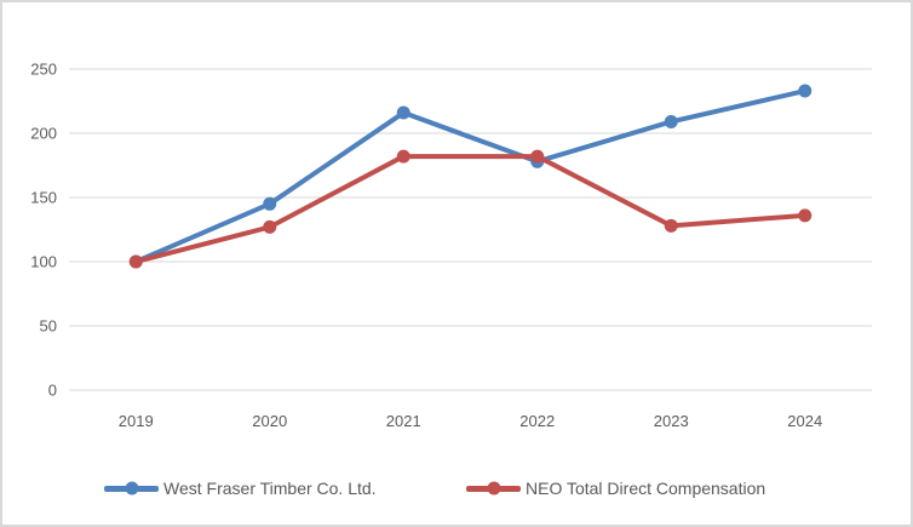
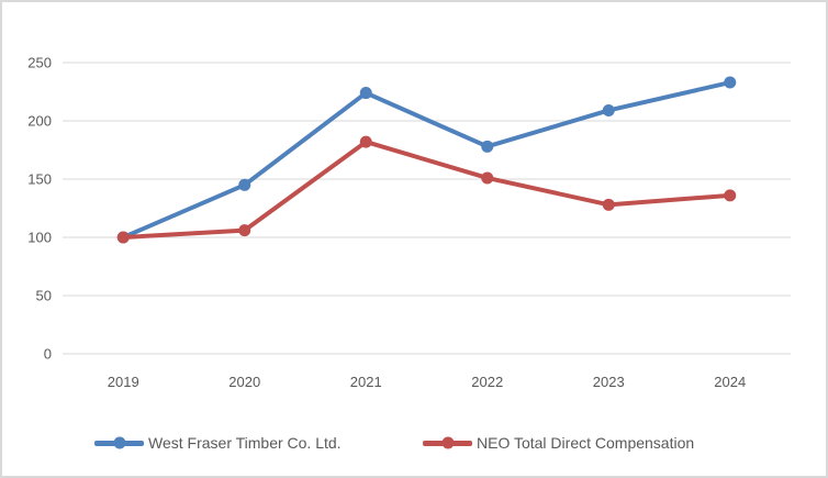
NEO Total Direct Compensation/2020: 127 -> 106
West Fraser Timber Co. Ltd./2021: 216 -> 224
NEO Total Direct Compensation/2022: 182 -> 151
